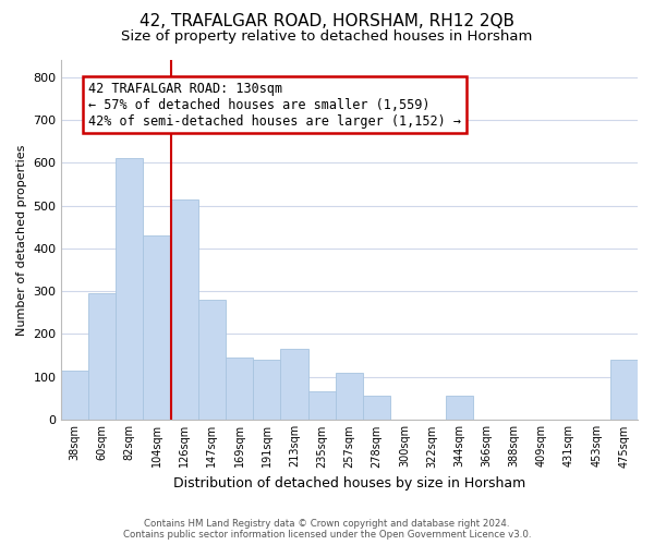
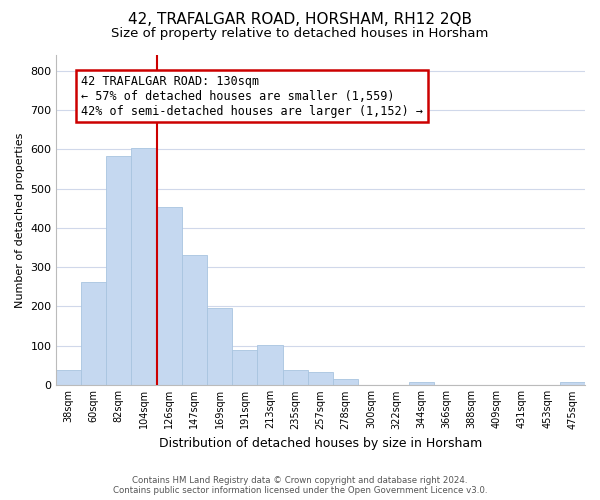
38sqm: 115 -> 38
60sqm: 295 -> 263
82sqm: 610 -> 582
104sqm: 430 -> 602
126sqm: 515 -> 453
147sqm: 280 -> 330
169sqm: 145 -> 196
191sqm: 140 -> 90
213sqm: 165 -> 101
235sqm: 65 -> 38
257sqm: 110 -> 32
278sqm: 55 -> 15
344sqm: 55 -> 8
475sqm: 140 -> 8
